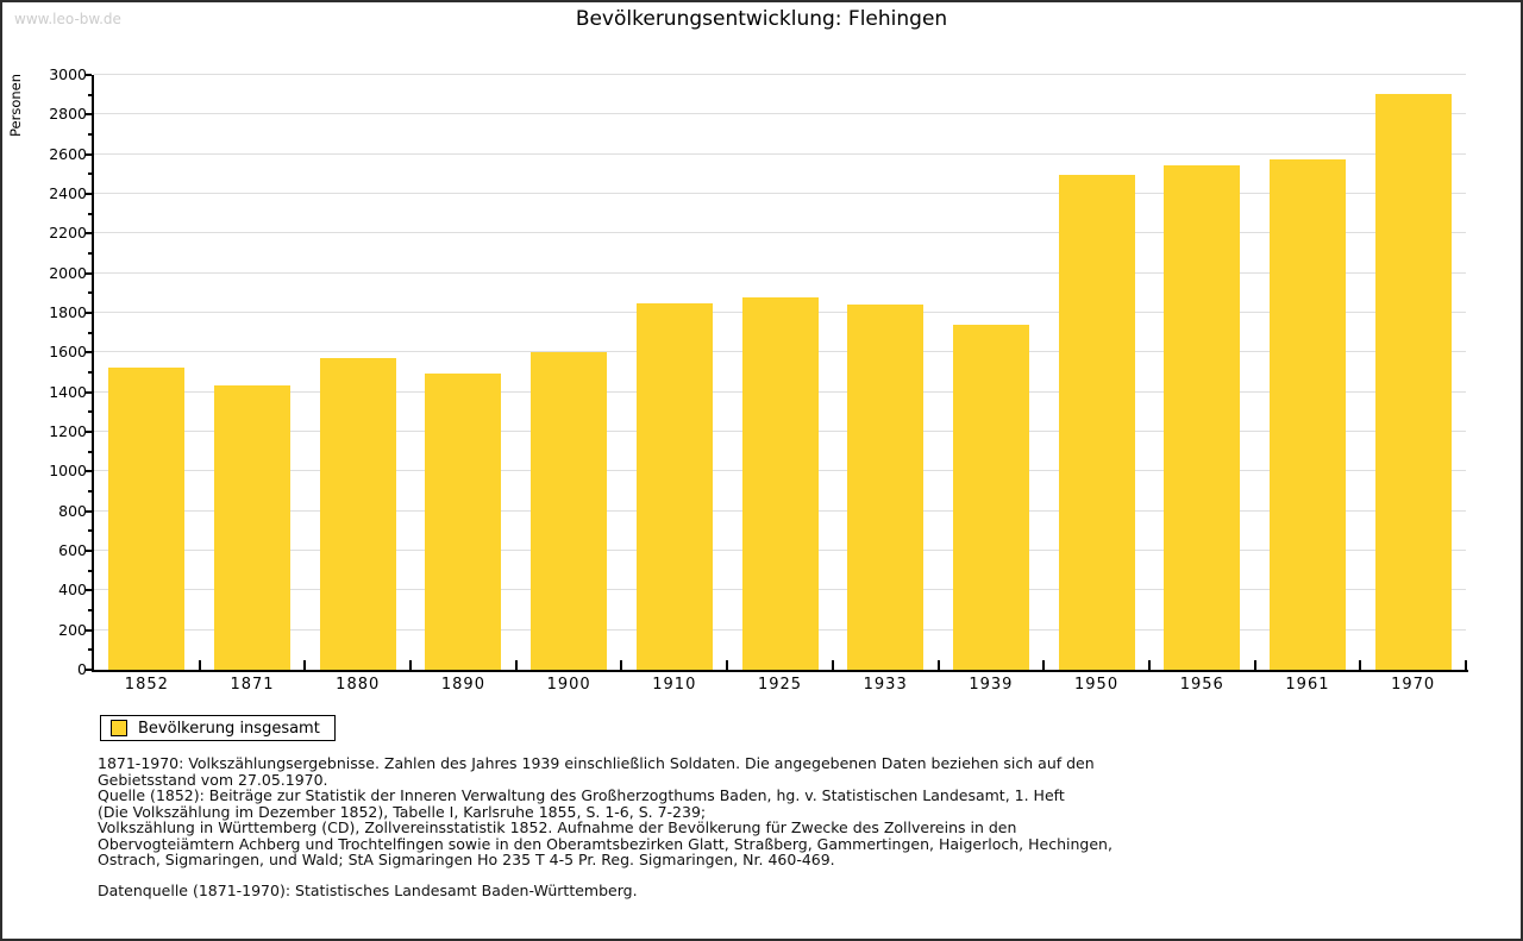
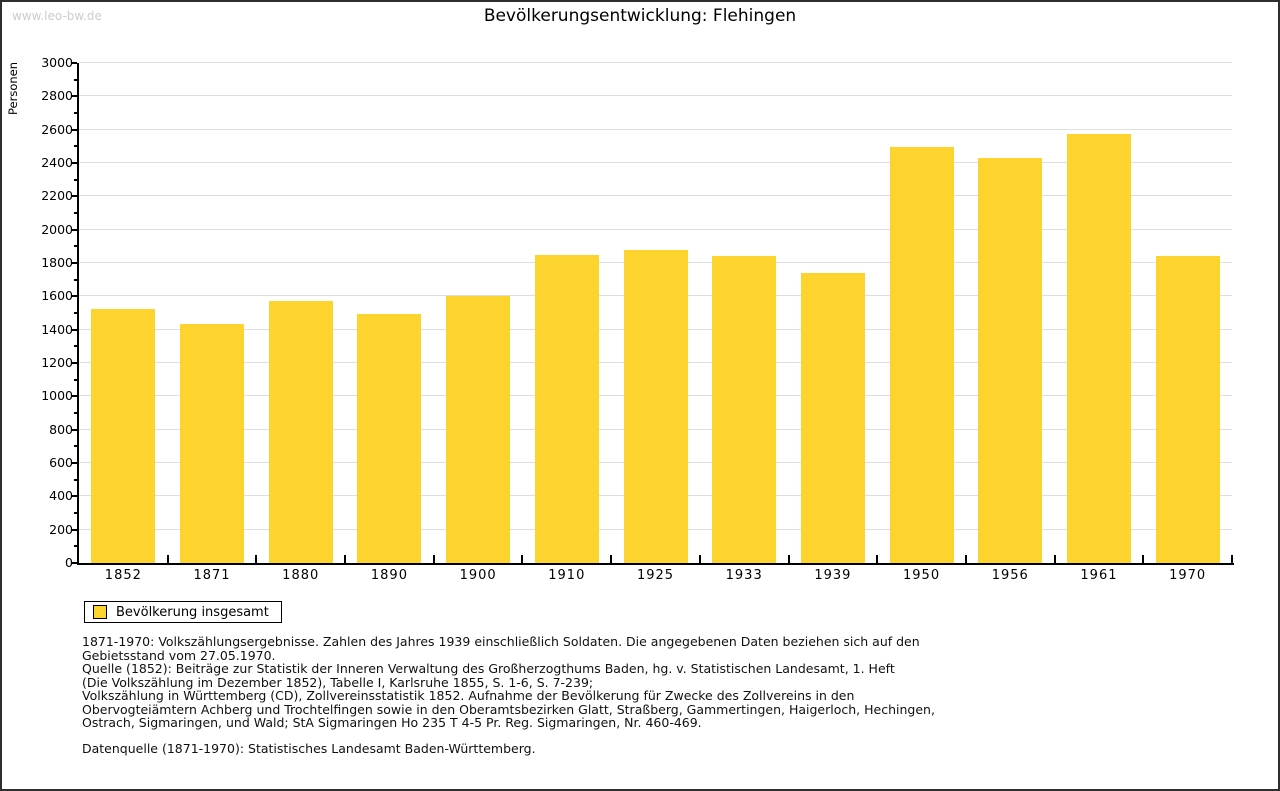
1956: 2540 -> 2430
1970: 2900 -> 1840
